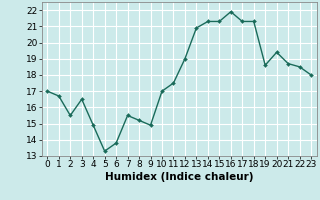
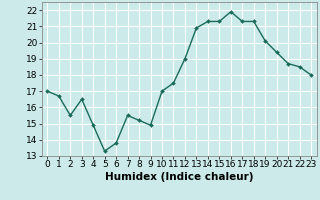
19: 18.6 -> 20.1
